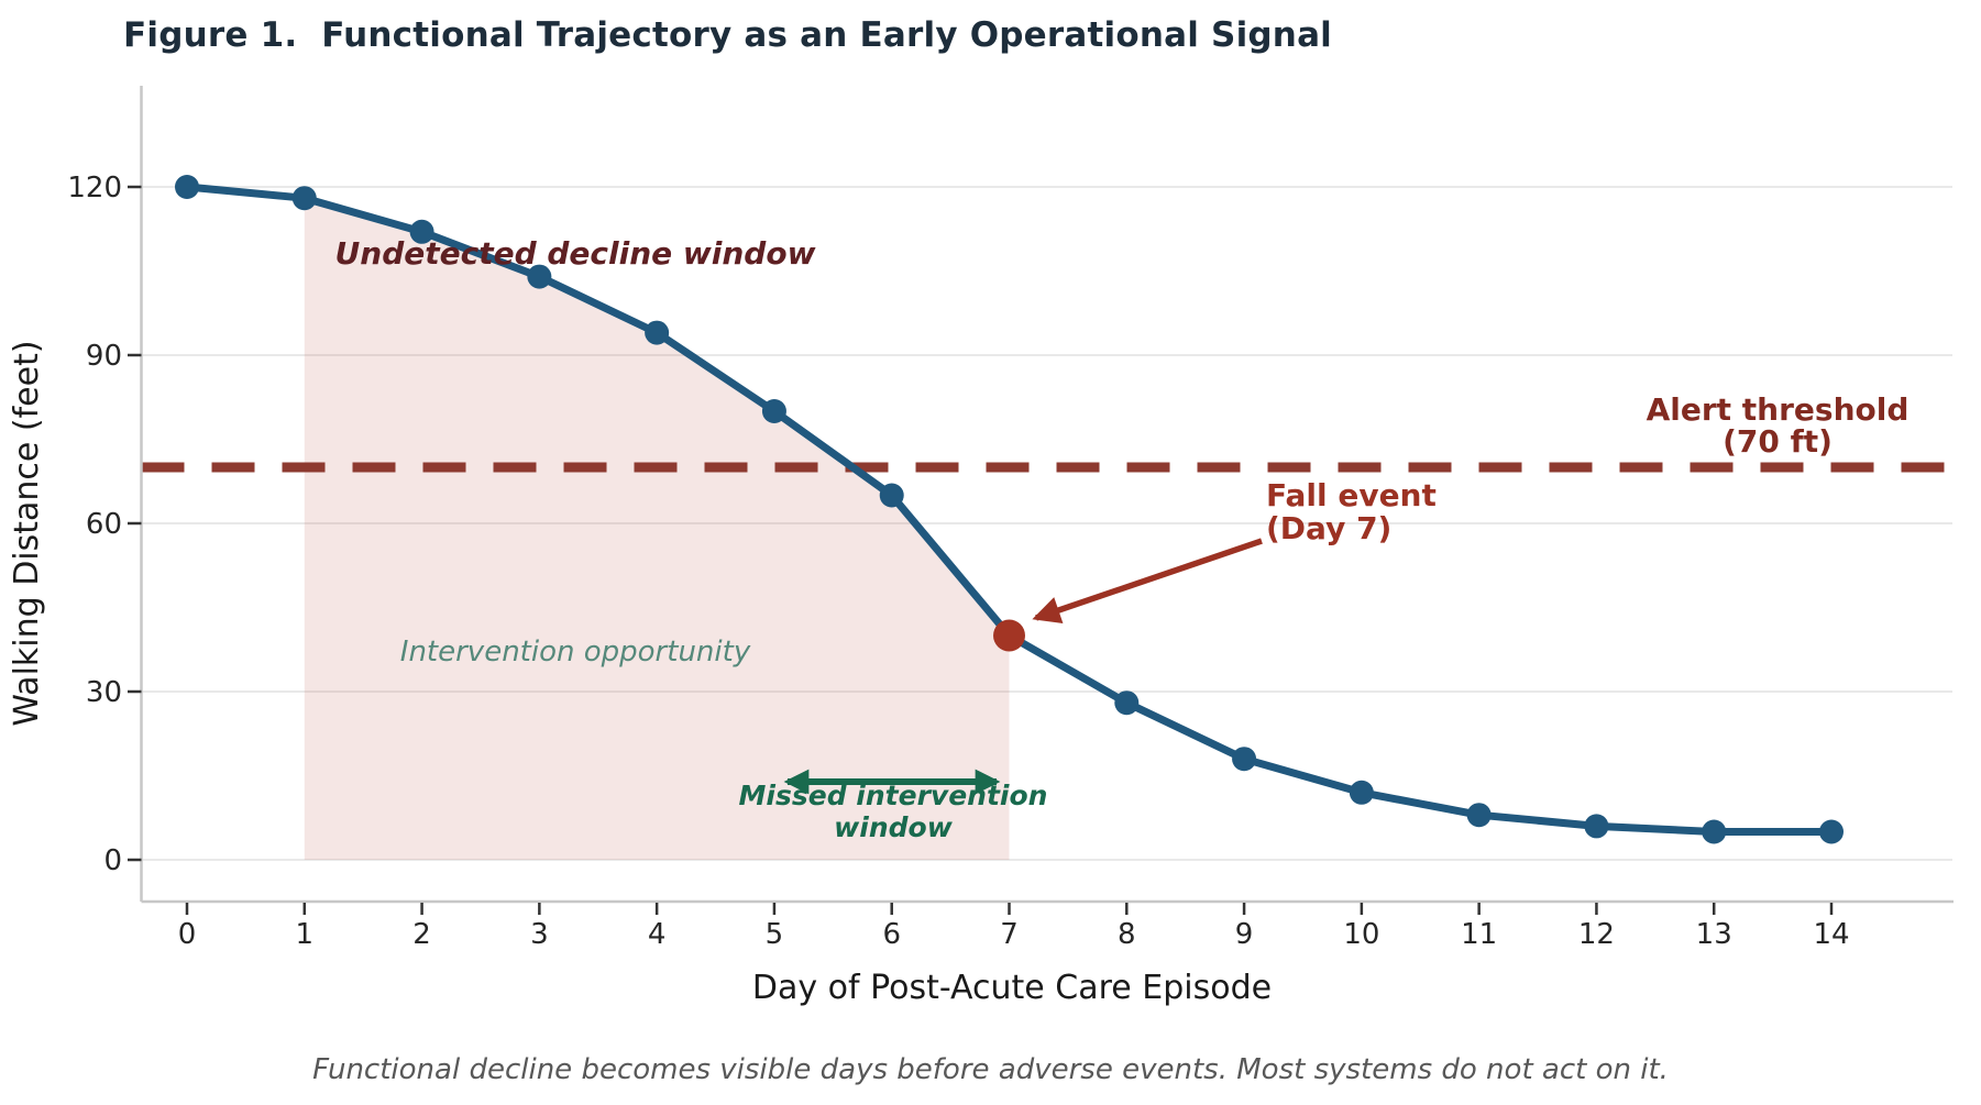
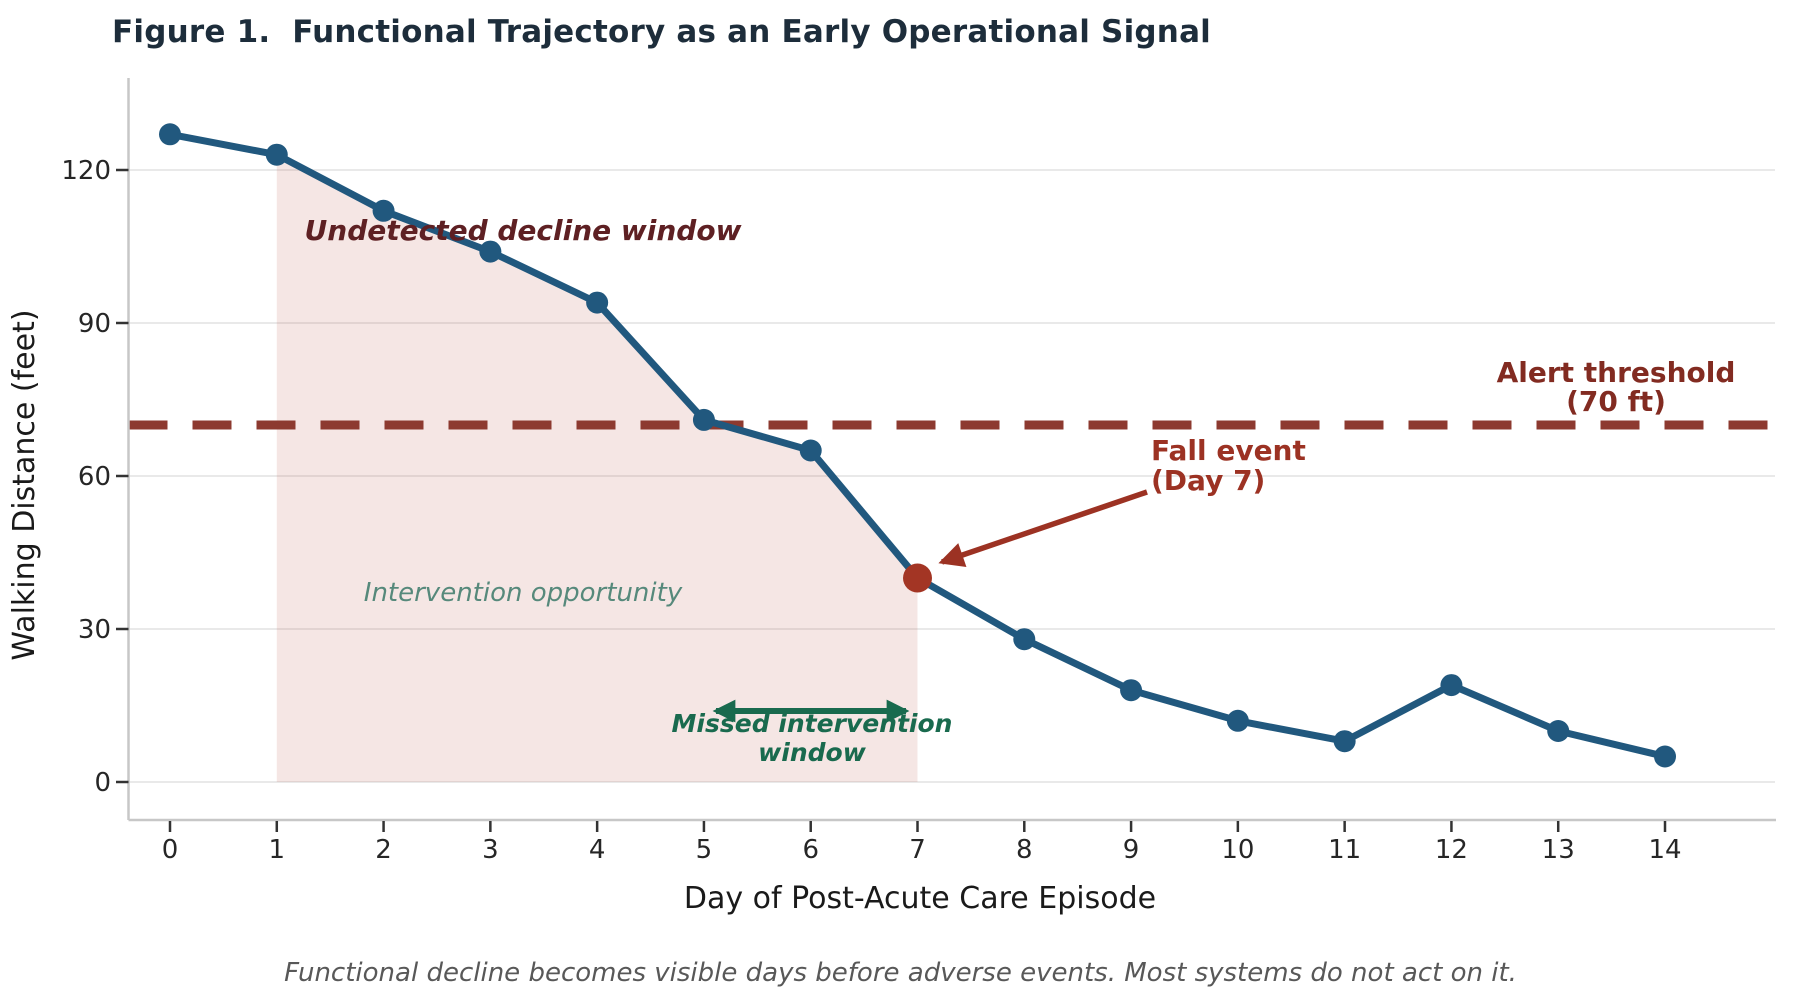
0: 120 -> 127
1: 118 -> 123
5: 80 -> 71
12: 6 -> 19
13: 5 -> 10
